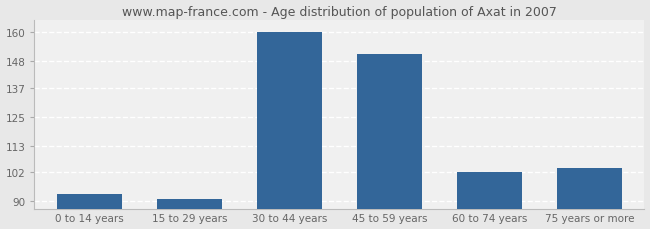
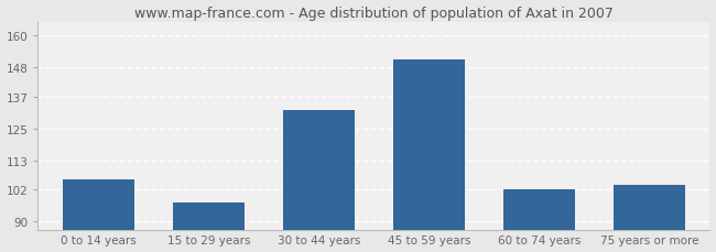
0 to 14 years: 93 -> 106
15 to 29 years: 91 -> 97
30 to 44 years: 160 -> 132
